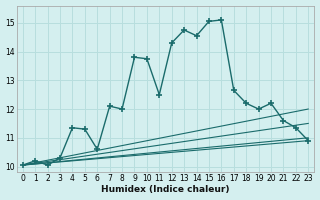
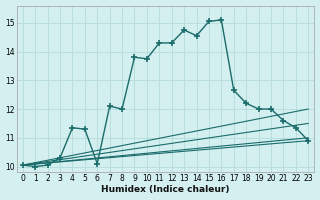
1: 10.20 -> 10.00
6: 10.60 -> 10.10
11: 12.50 -> 14.30
20: 12.20 -> 12.00
